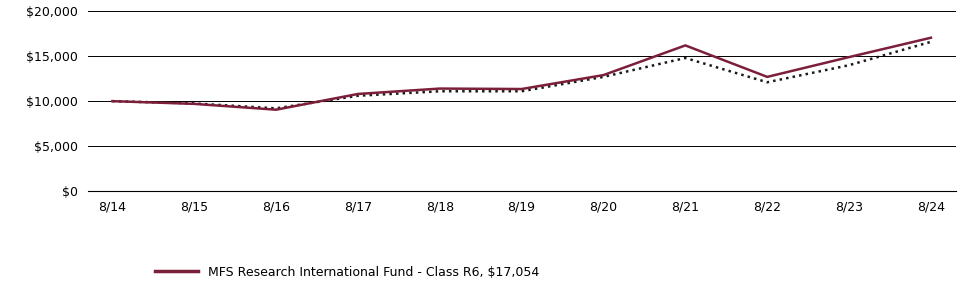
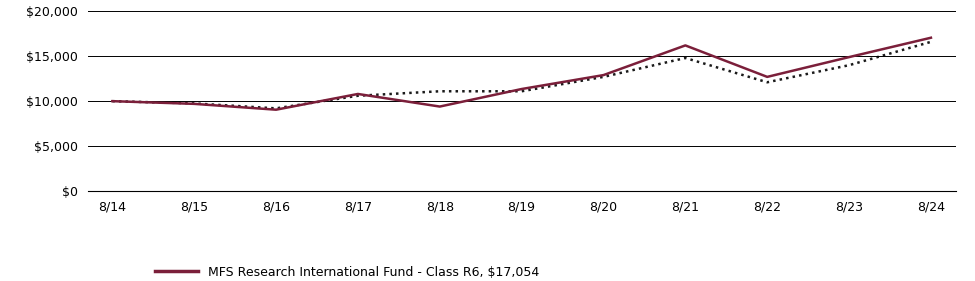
MFS Research International Fund - Class R6, $17,054/8/18: $11,400 -> $9,400
